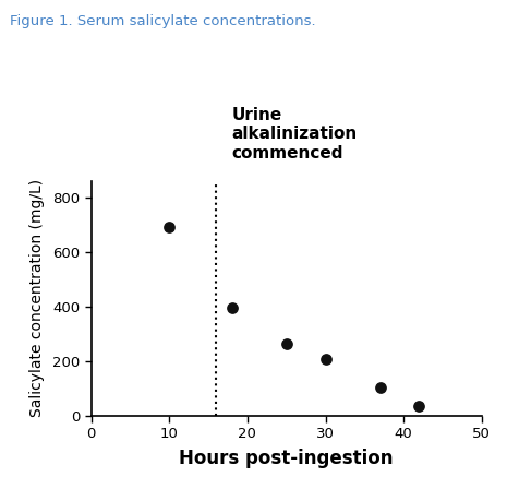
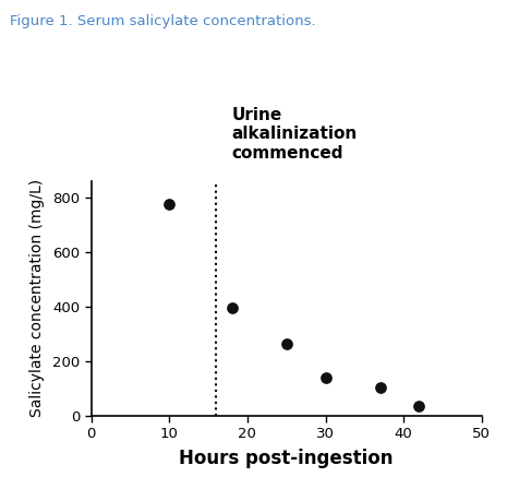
10: 690 -> 775
30: 207 -> 140
